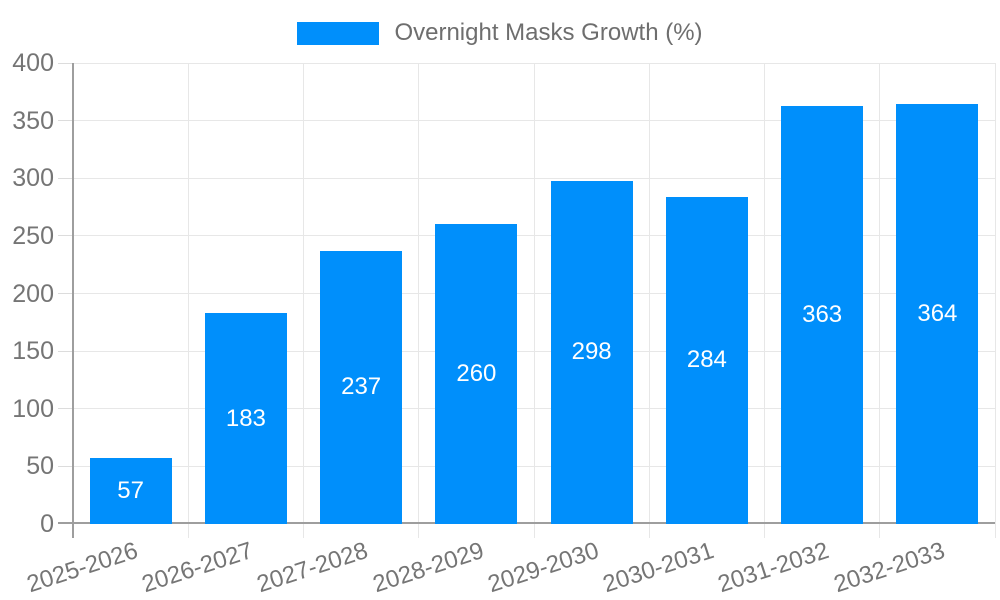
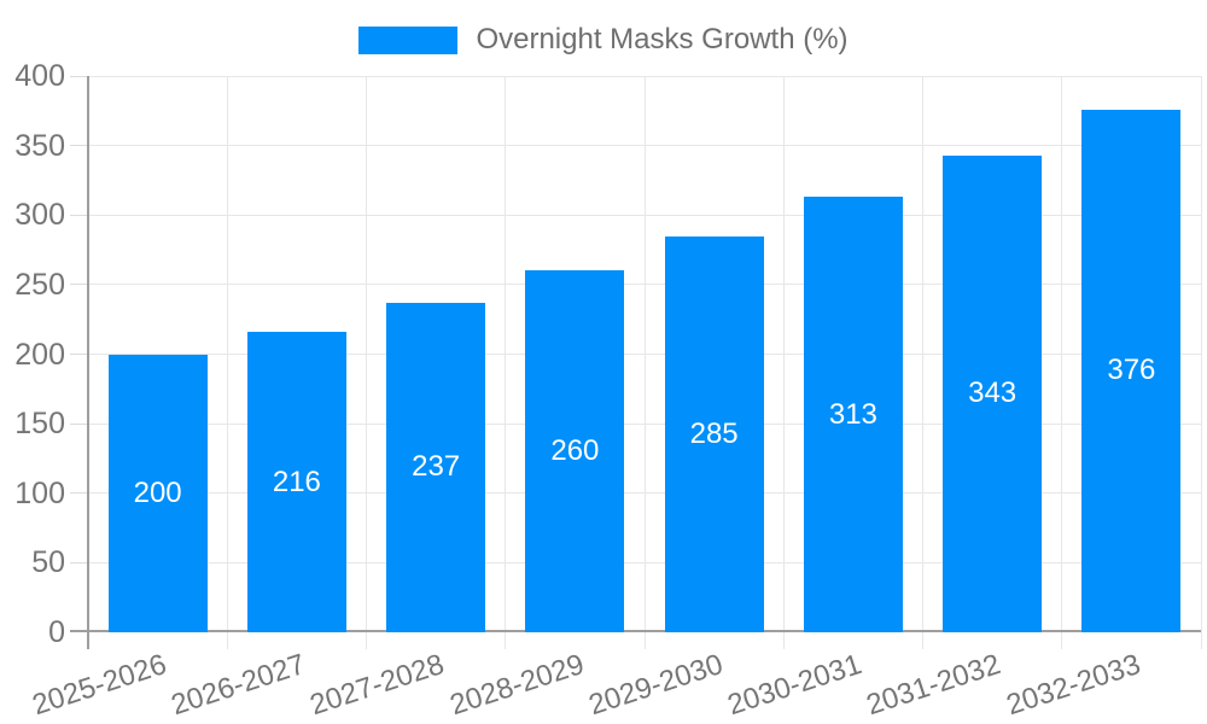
2025-2026: 57 -> 200
2026-2027: 183 -> 216
2029-2030: 298 -> 285
2030-2031: 284 -> 313
2031-2032: 363 -> 343
2032-2033: 364 -> 376
